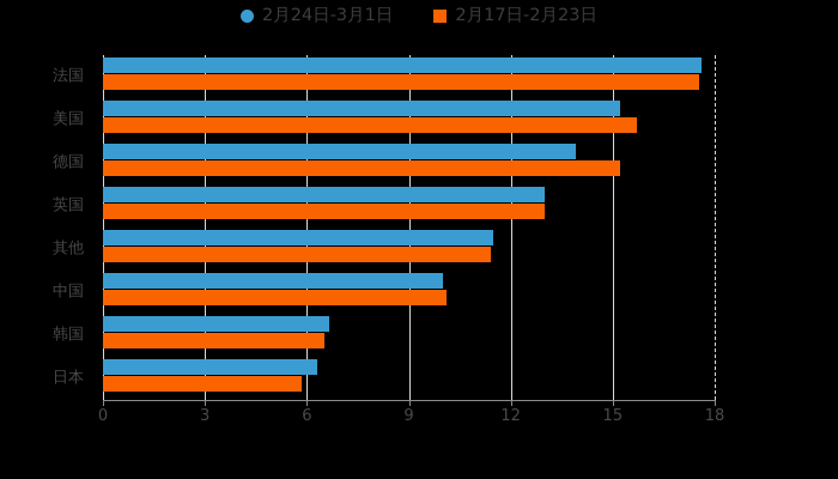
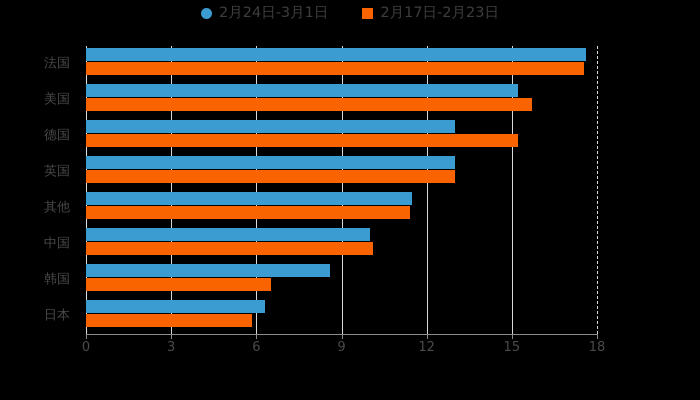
2月24日-3月1日/德国: 13.9 -> 13.0
2月24日-3月1日/韩国: 6.7 -> 8.6
